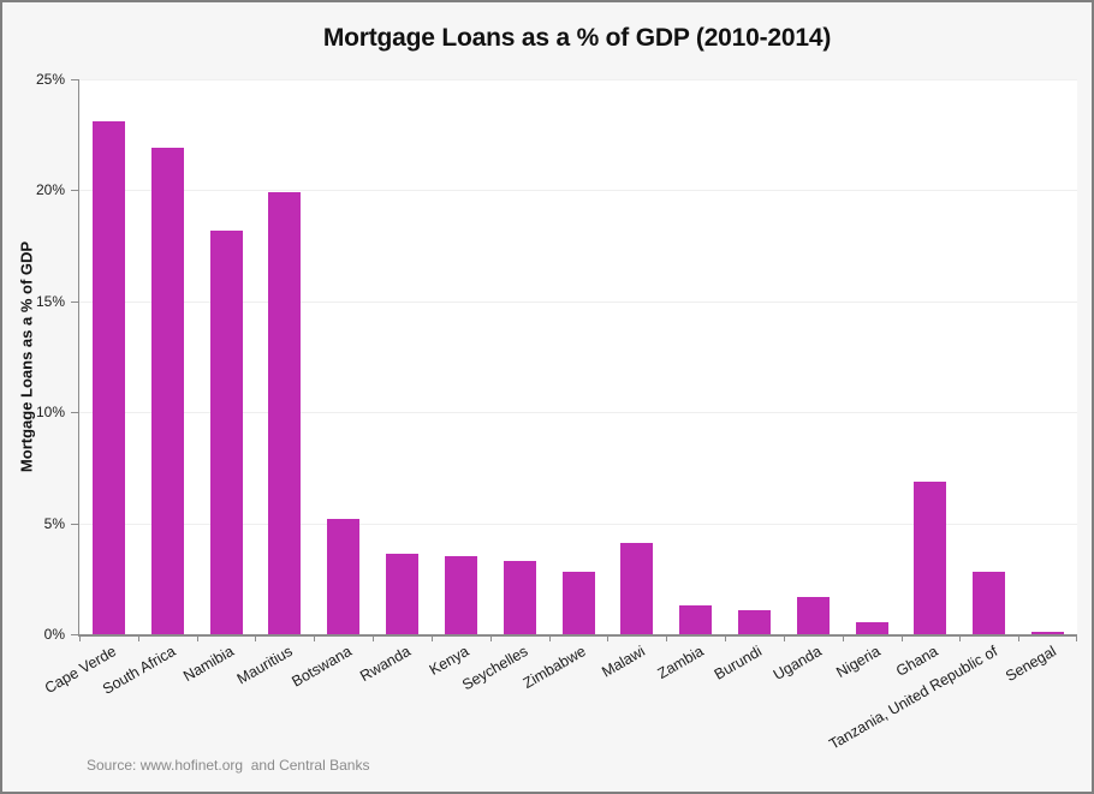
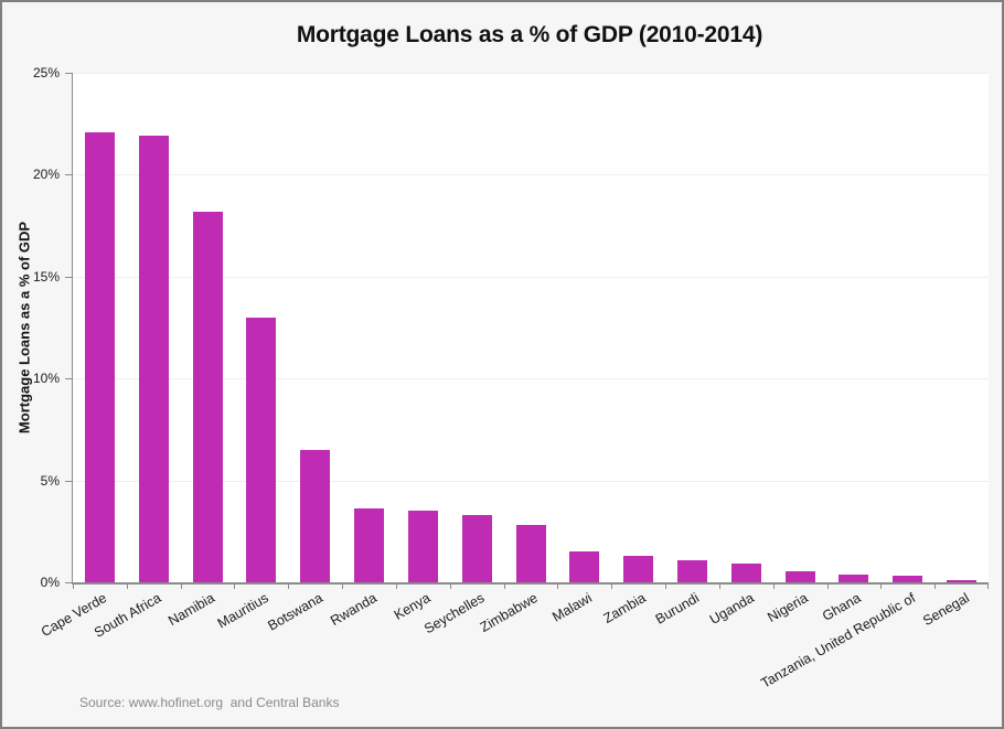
Cape Verde: 23.1% -> 22.1%
Mauritius: 19.9% -> 13.0%
Botswana: 5.2% -> 6.5%
Malawi: 4.1% -> 1.5%
Uganda: 1.7% -> 0.9%
Ghana: 6.9% -> 0.4%
Tanzania, United Republic of: 2.8% -> 0.3%
